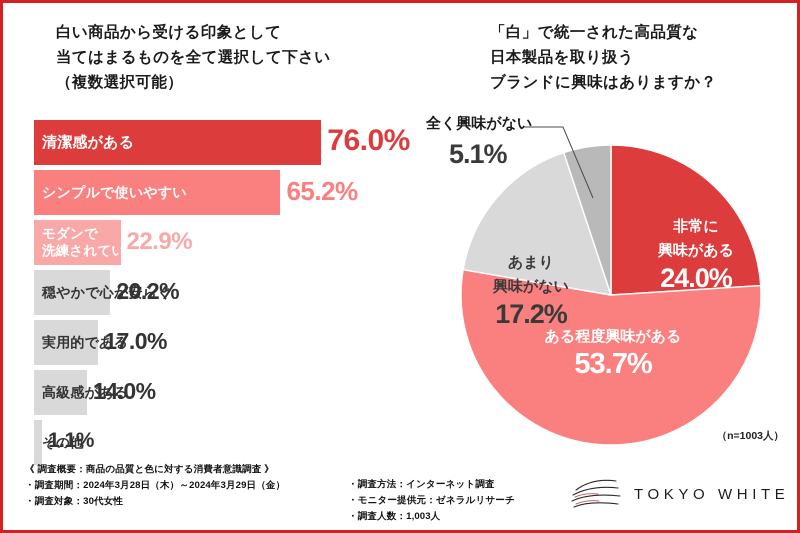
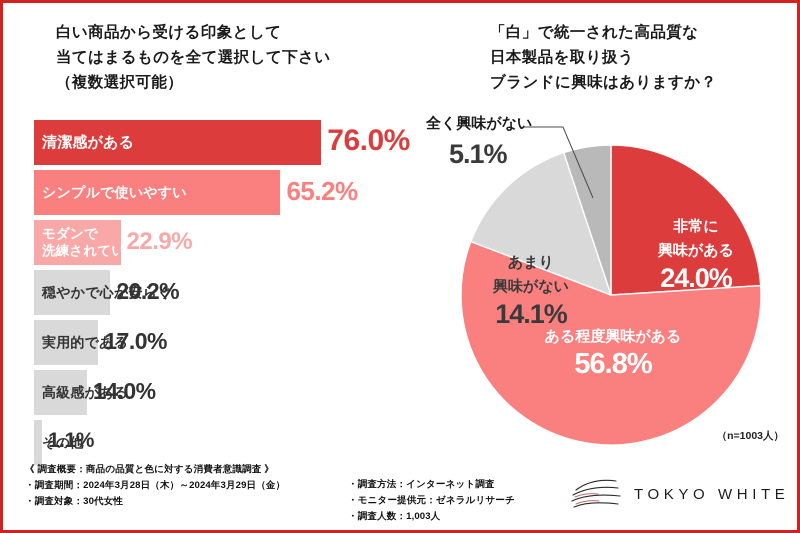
「白」で統一された高品質な日本製品を取り扱うブランドに興味はありますか？/ある程度興味がある: 53.7% -> 56.8%
「白」で統一された高品質な日本製品を取り扱うブランドに興味はありますか？/あまり 興味がない: 17.2% -> 14.1%
